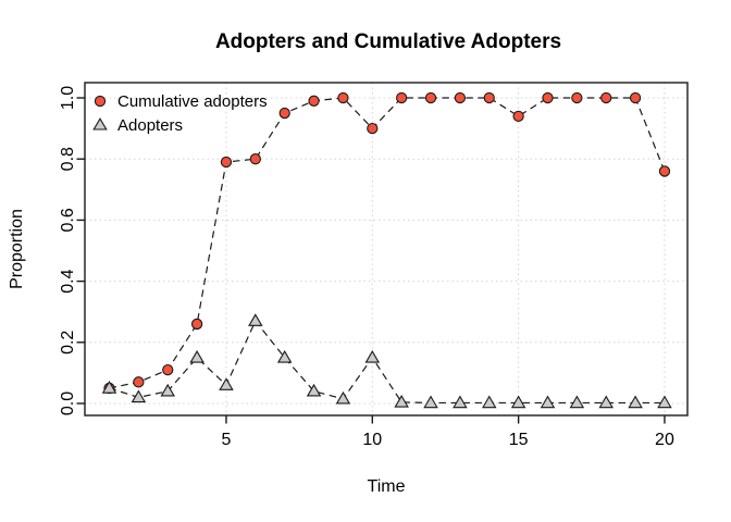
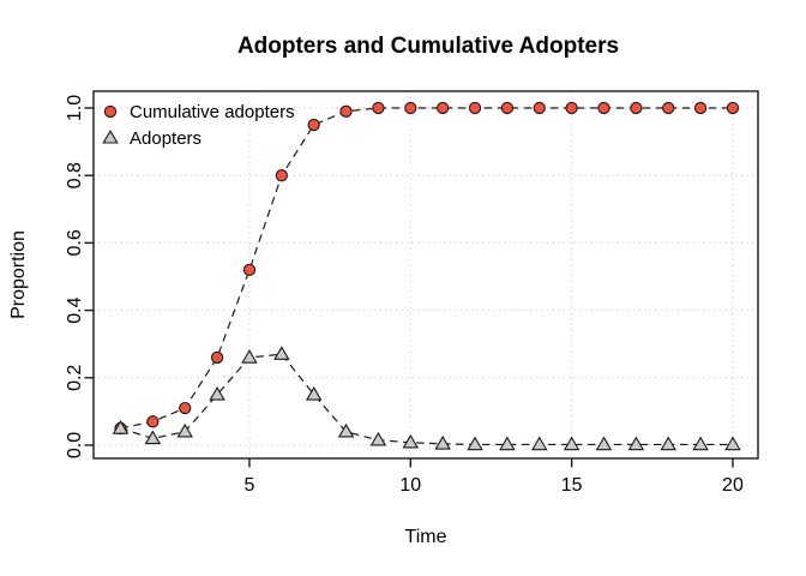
Cumulative adopters/5: 0.79 -> 0.52
Adopters/5: 0.06 -> 0.26
Cumulative adopters/10: 0.90 -> 1.00
Adopters/10: 0.15 -> 0.01
Cumulative adopters/15: 0.94 -> 1.00
Cumulative adopters/20: 0.76 -> 1.00
